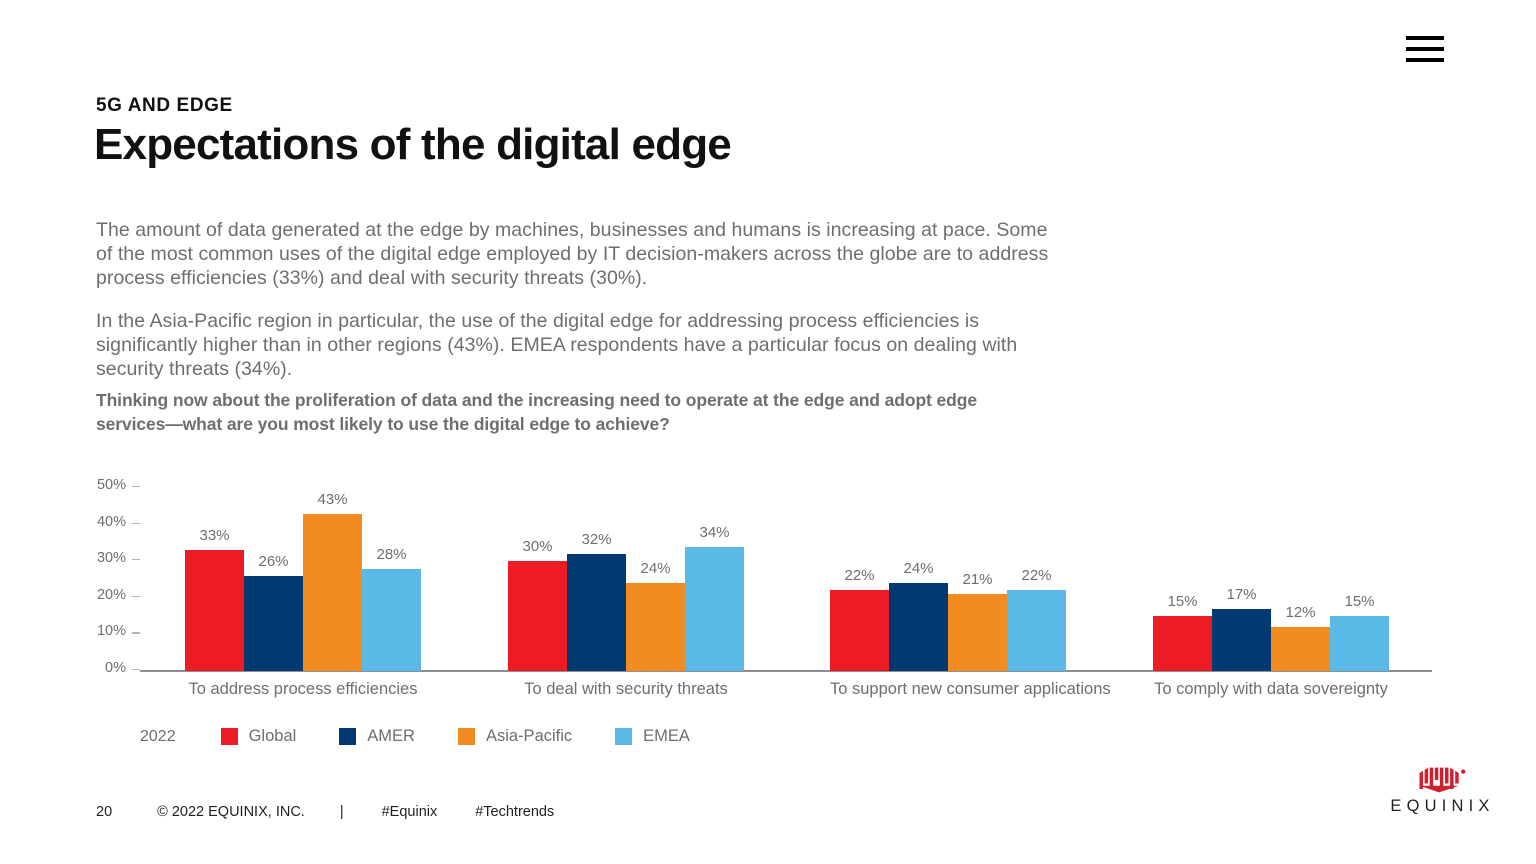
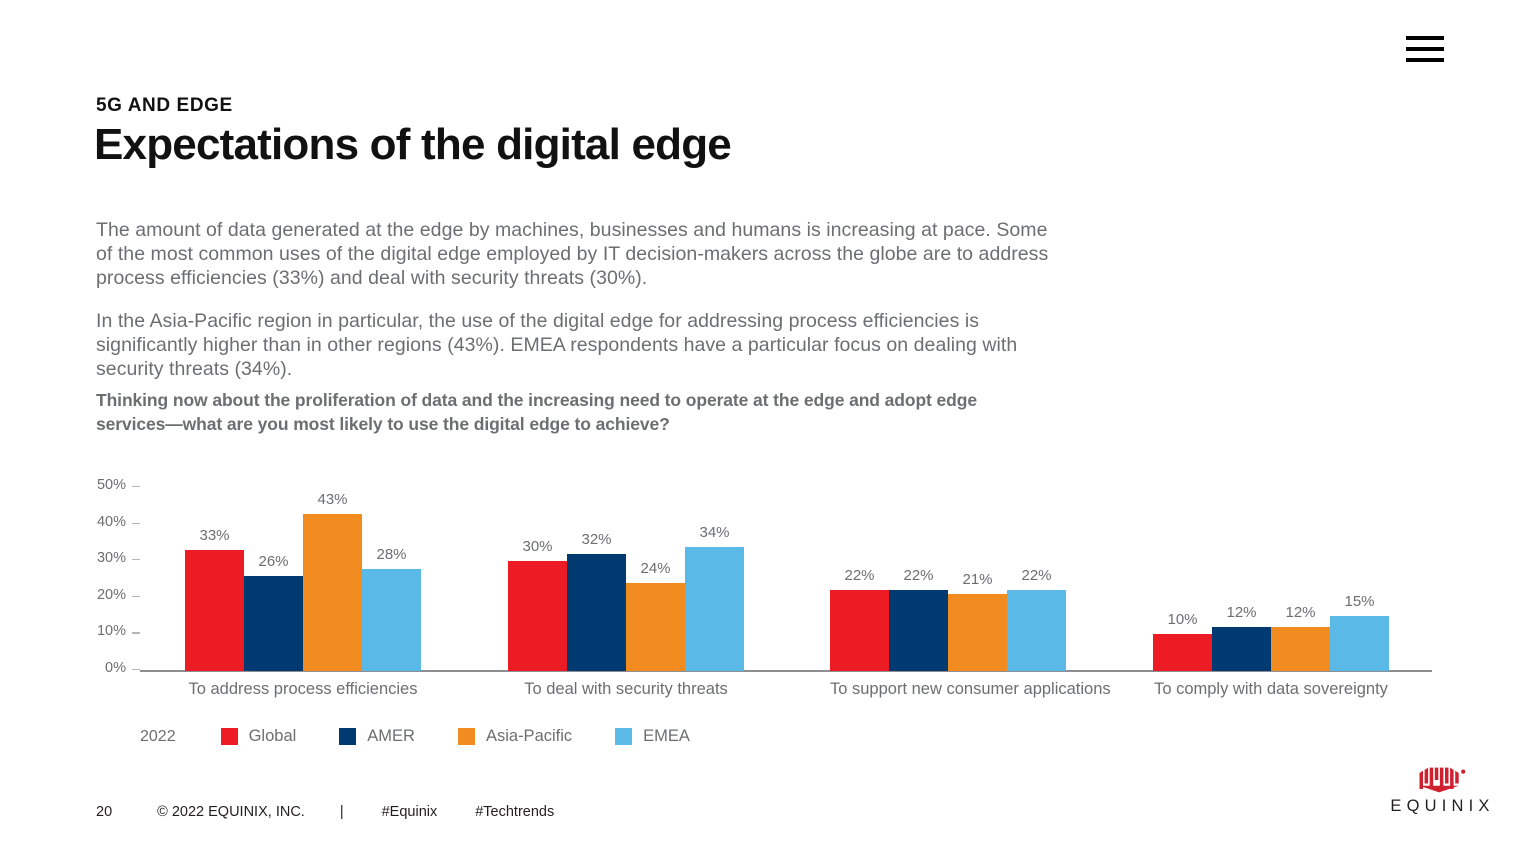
AMER/To support new consumer applications: 24% -> 22%
Global/To comply with data sovereignty: 15% -> 10%
AMER/To comply with data sovereignty: 17% -> 12%
